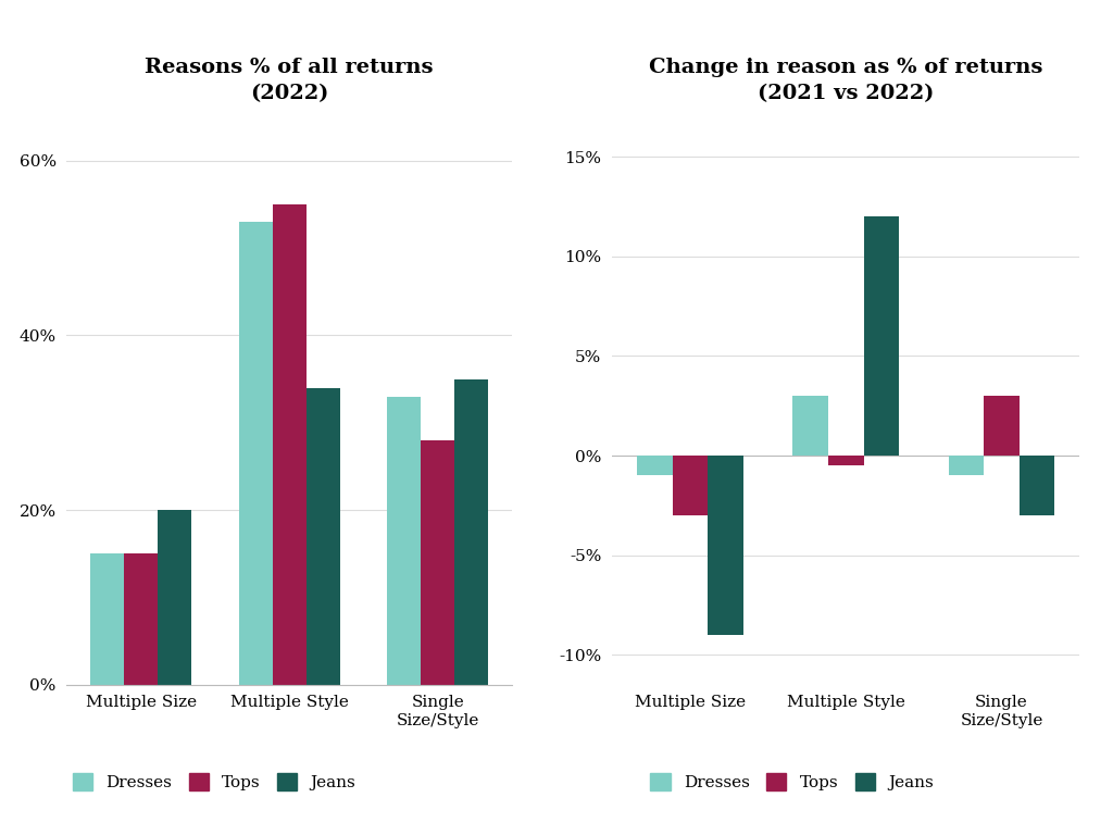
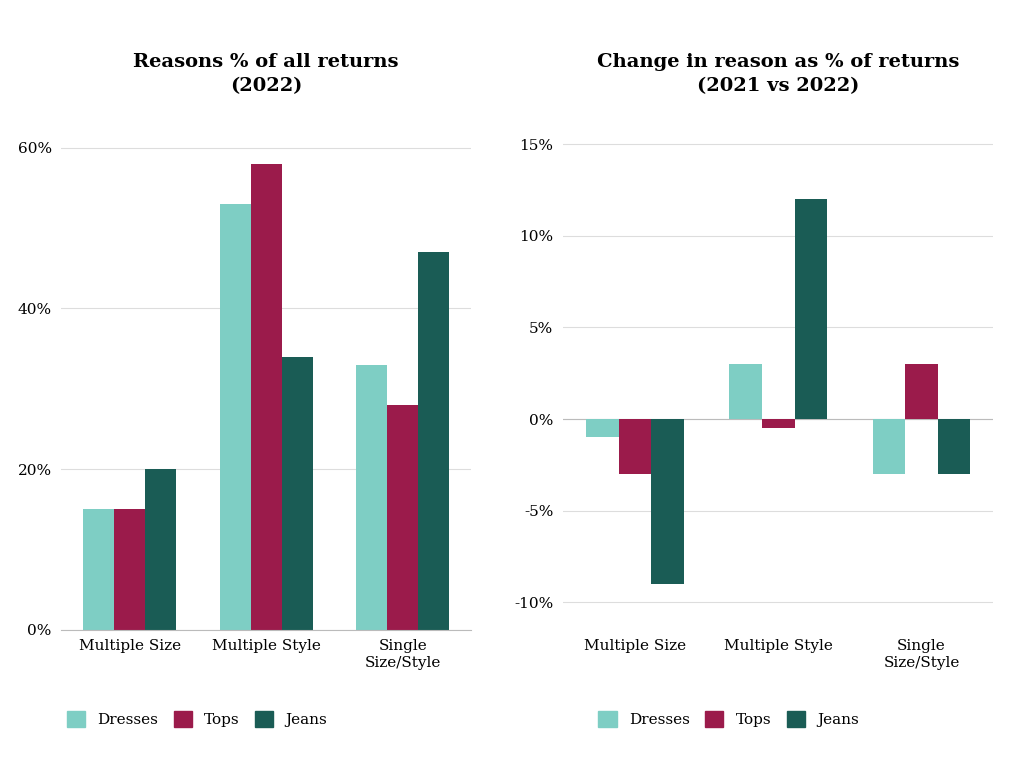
Reasons % of all returns (2022)/Tops/Multiple Style: 55% -> 58%
Reasons % of all returns (2022)/Jeans/Single Size/Style: 35% -> 47%
Change in reason as % of returns (2021 vs 2022)/Dresses/Single Size/Style: -1% -> -3%
